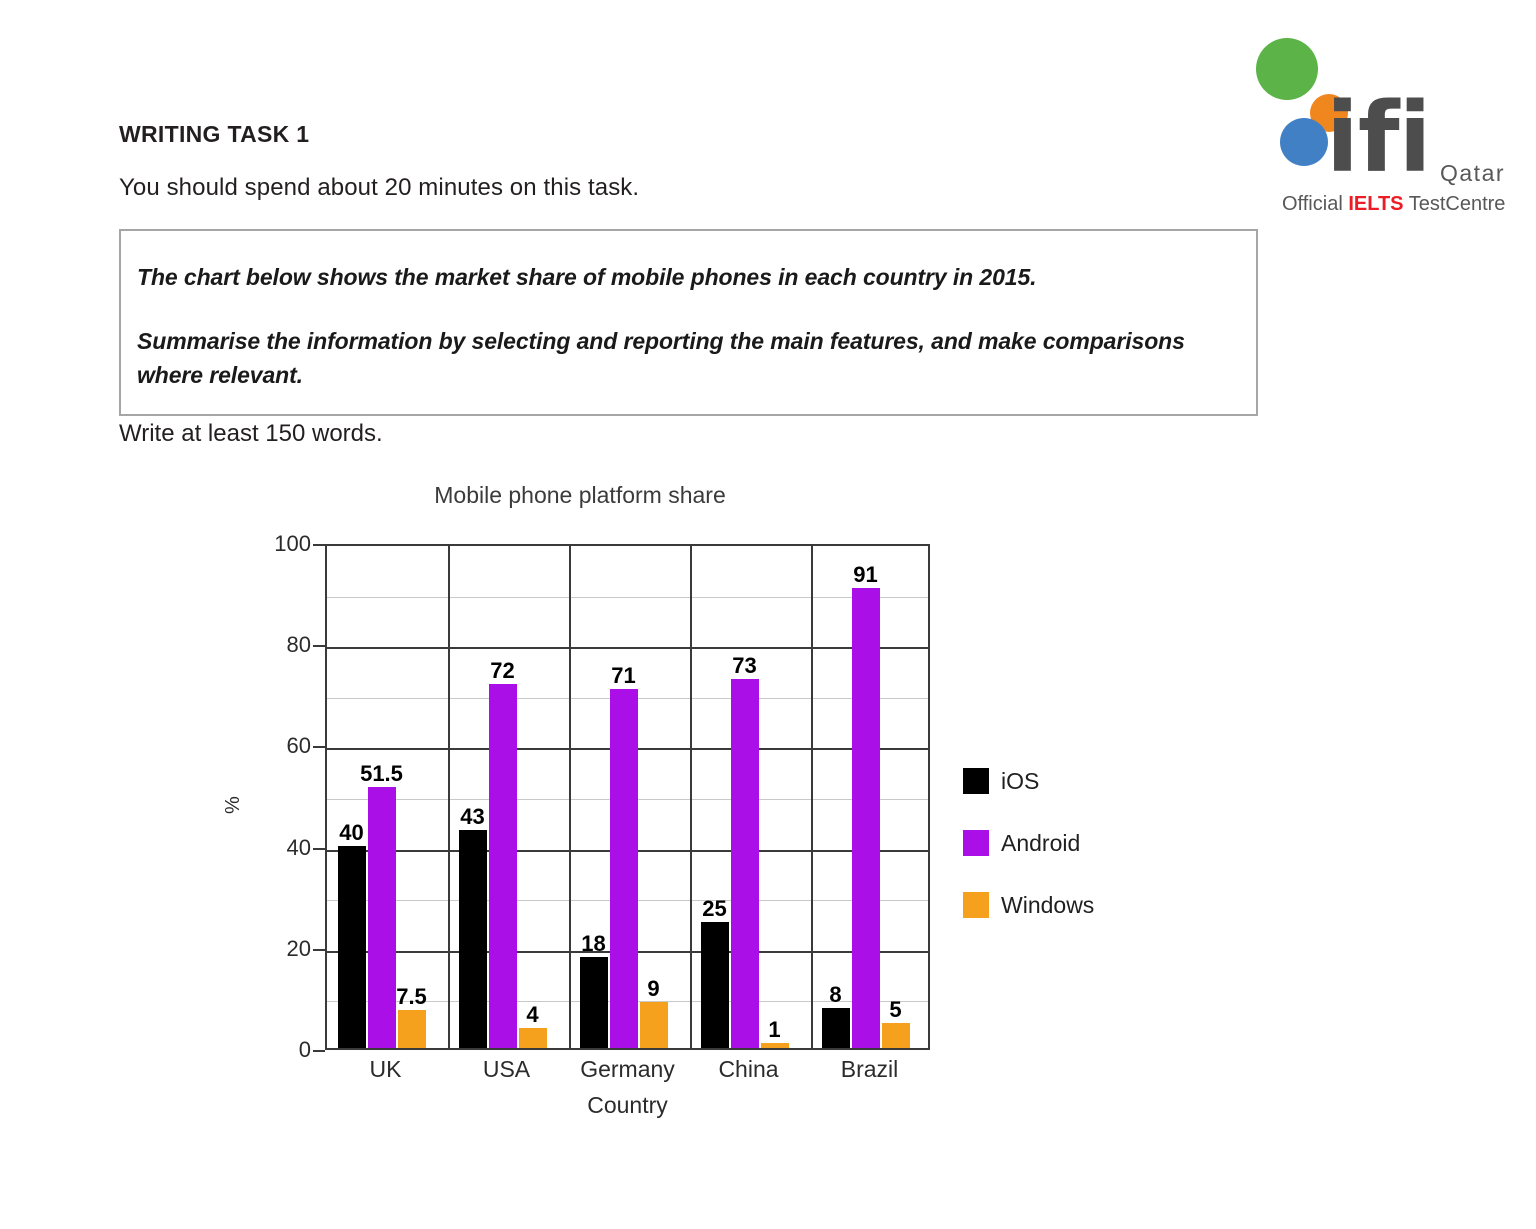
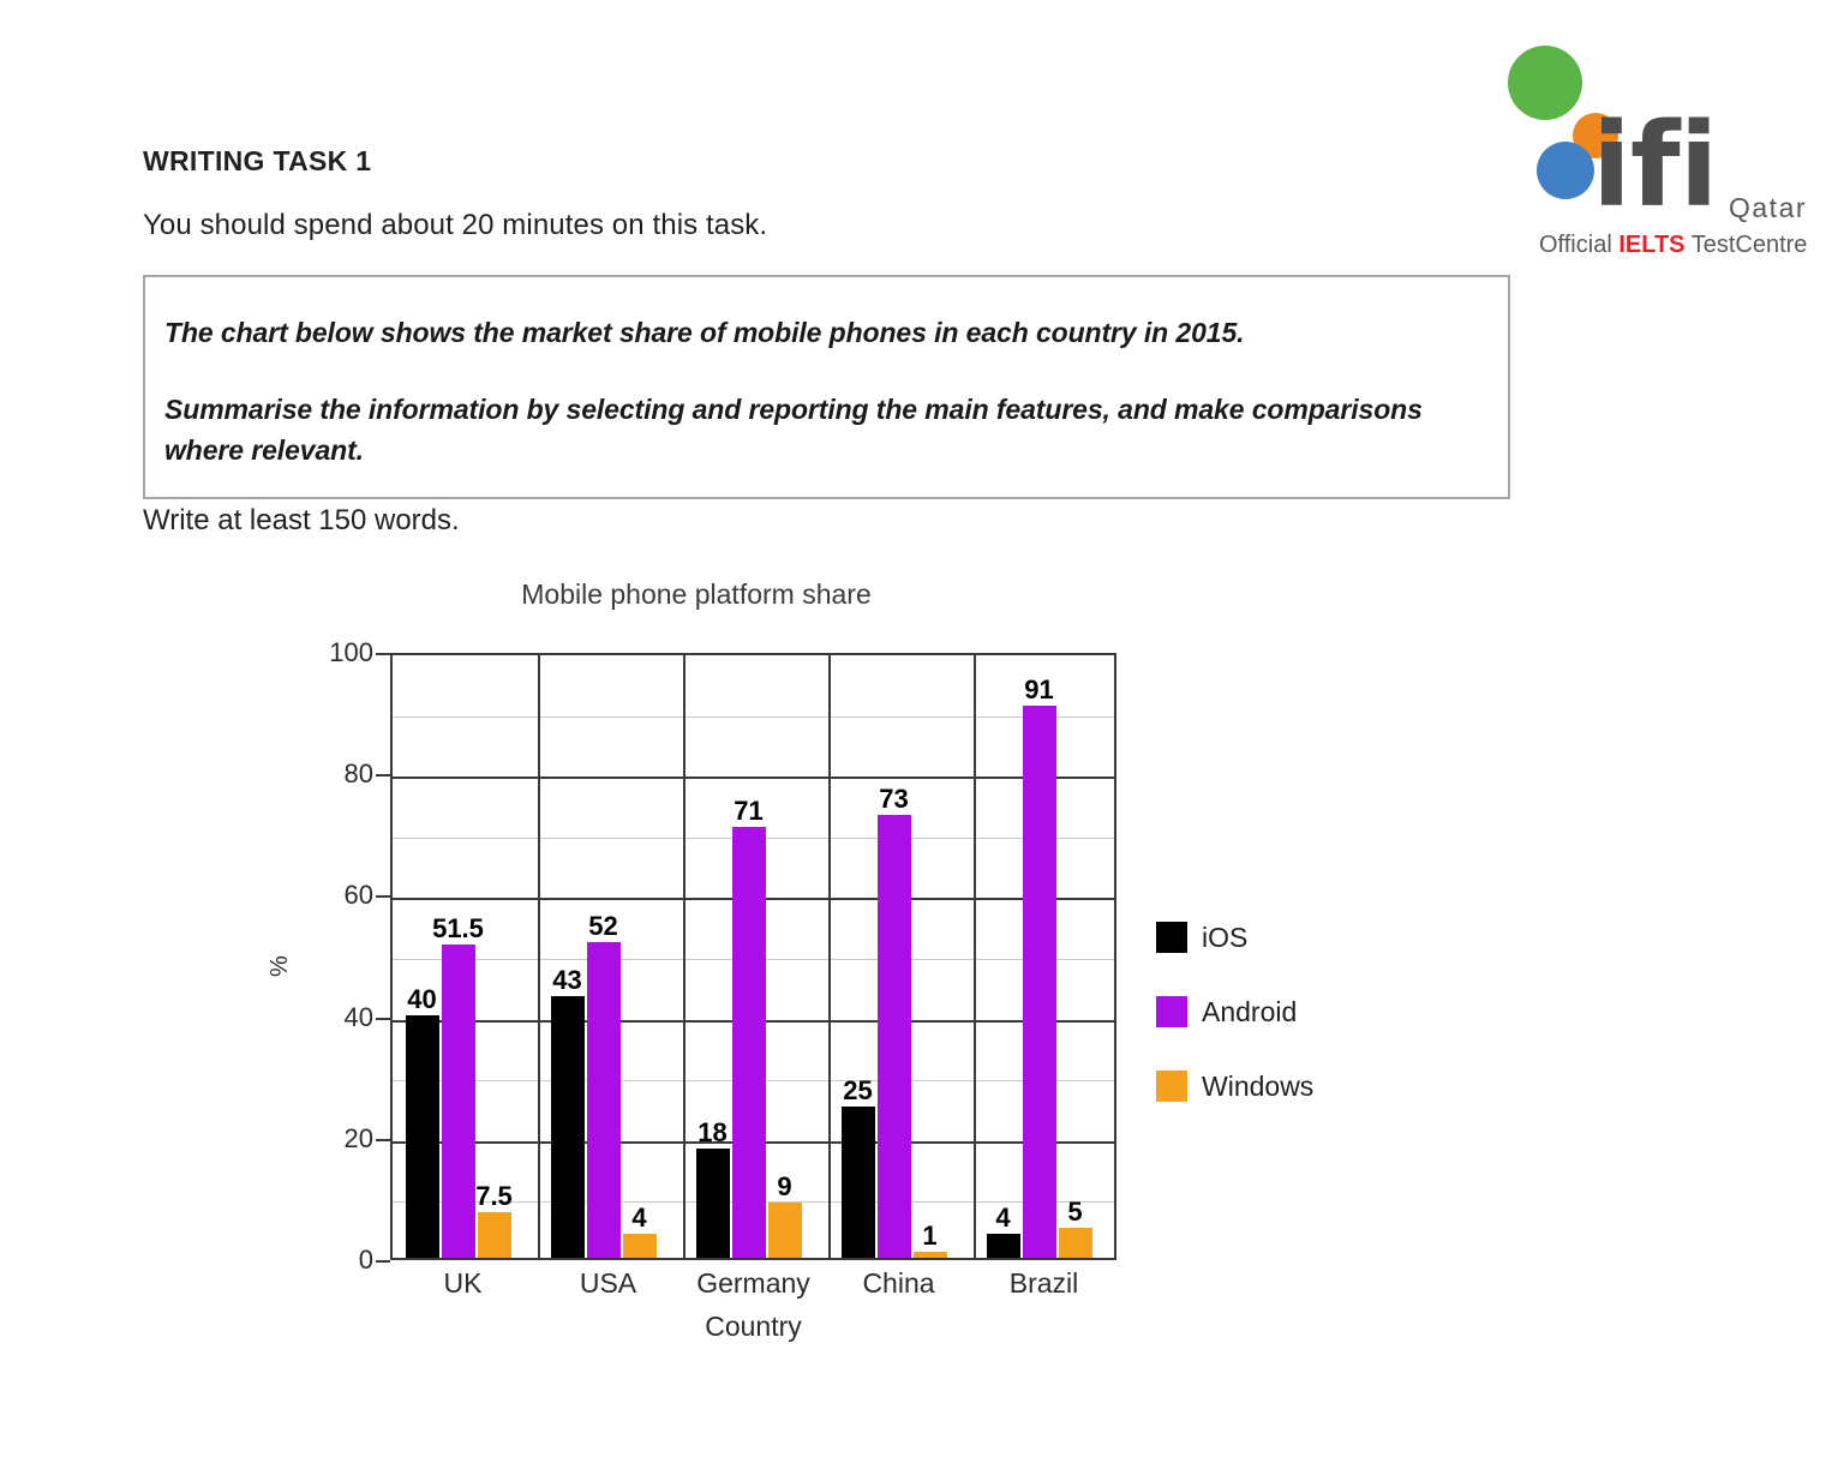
Android/USA: 72 -> 52
iOS/Brazil: 8 -> 4
